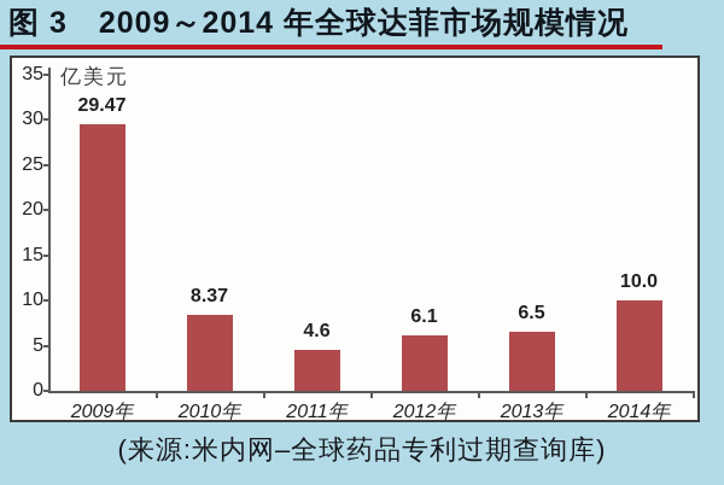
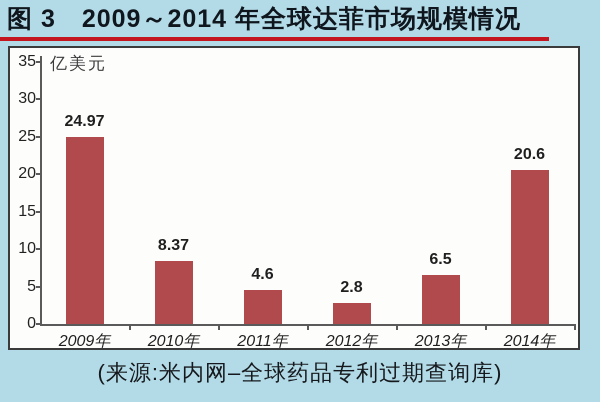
2009年: 29.47 -> 24.97
2012年: 6.1 -> 2.8
2014年: 10.0 -> 20.6
